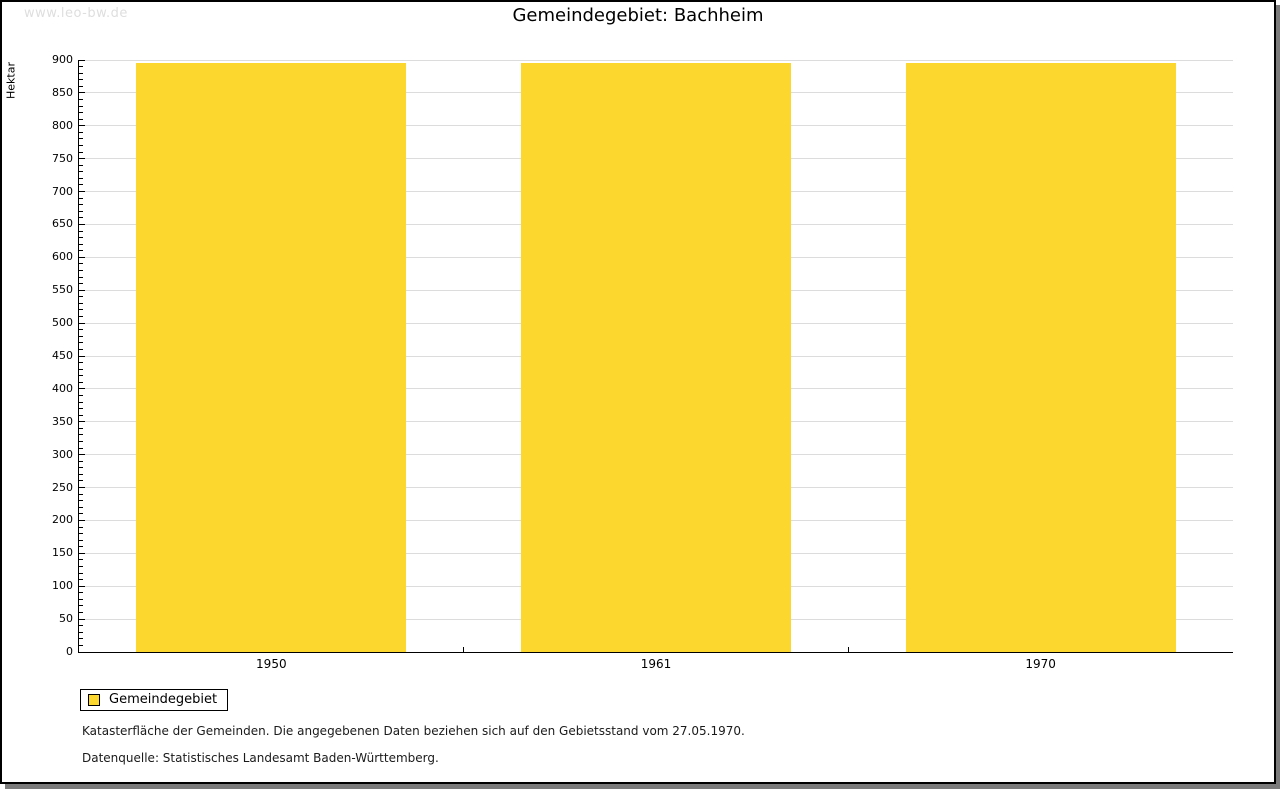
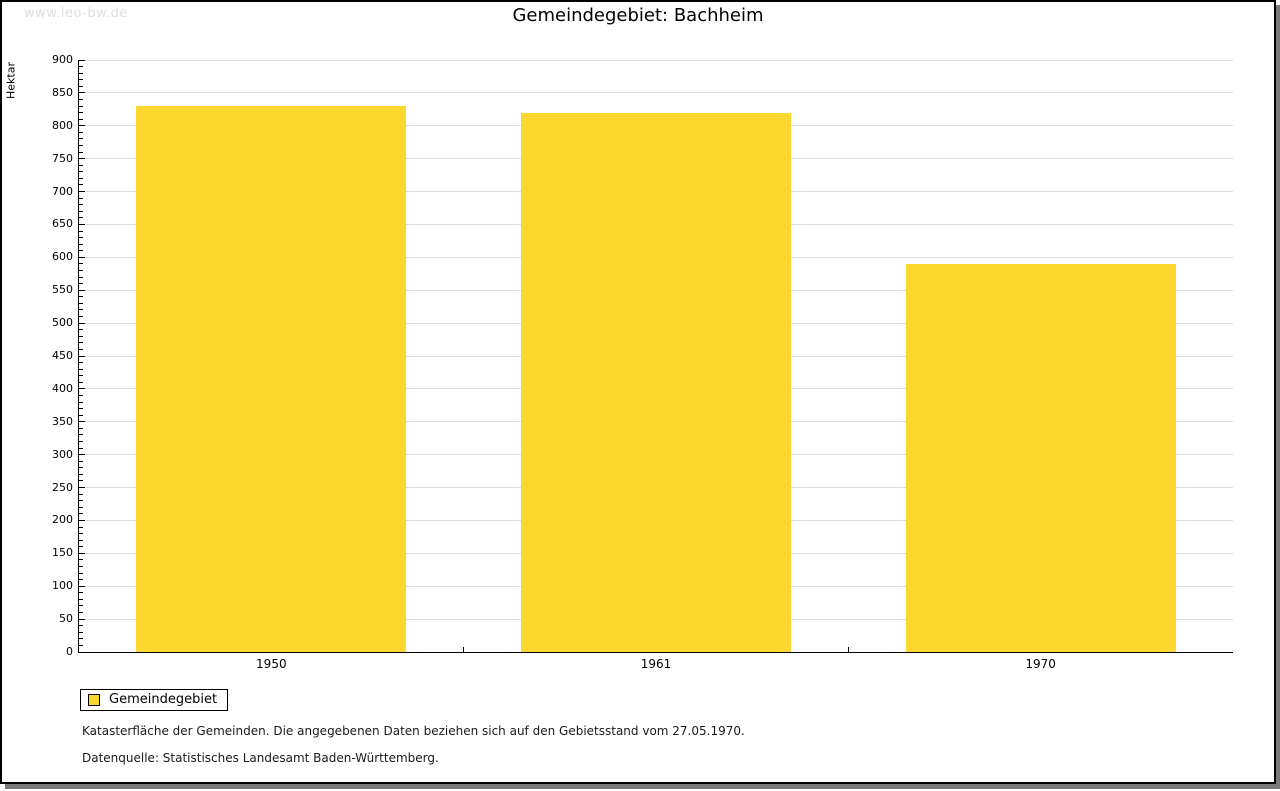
1950: 900 -> 830
1961: 900 -> 820
1970: 900 -> 590
